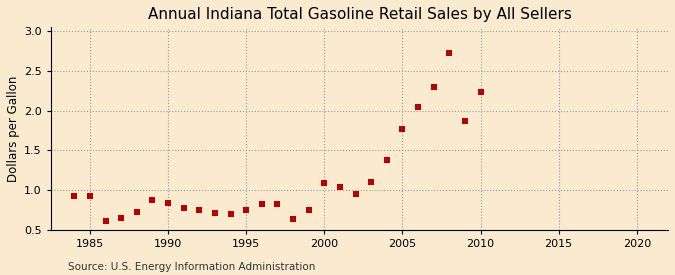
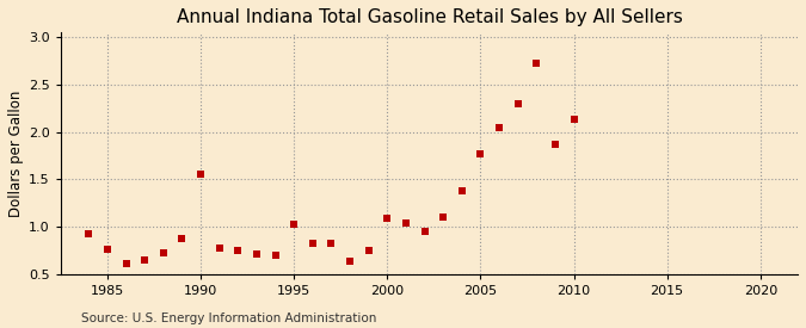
1985: 0.93 -> 0.76
1990: 0.84 -> 1.56
1995: 0.75 -> 1.02
2010: 2.24 -> 2.14
